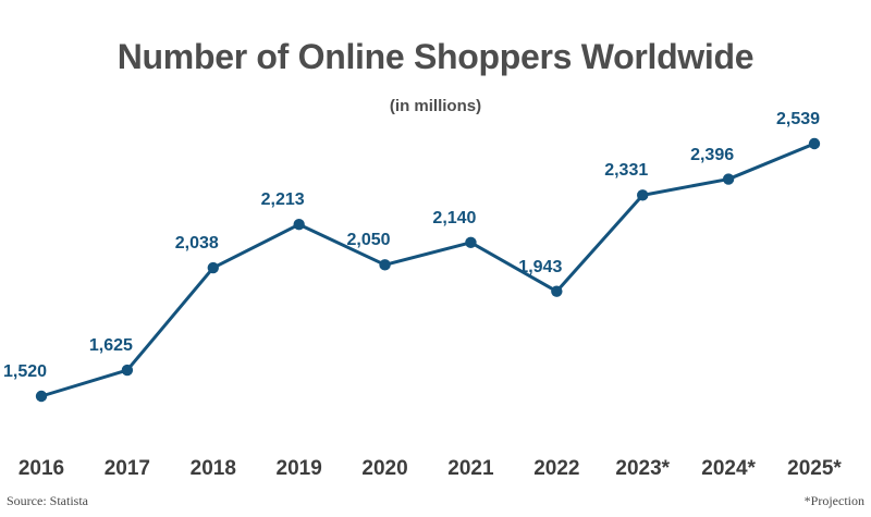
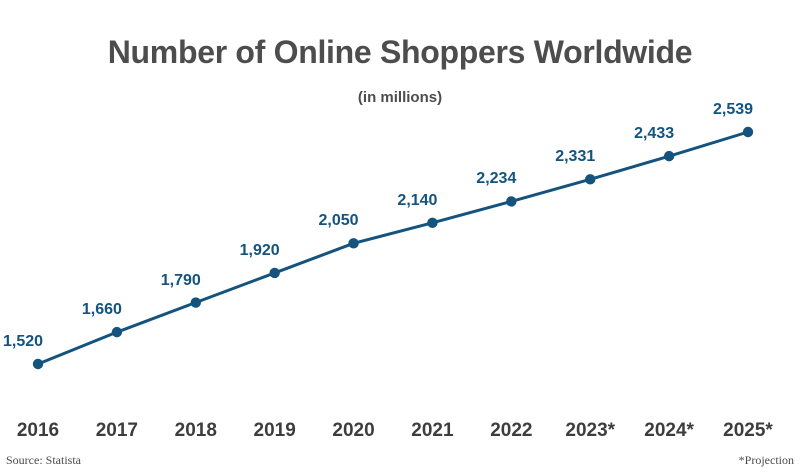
2017: 1,625 -> 1,660
2018: 2,038 -> 1,790
2019: 2,213 -> 1,920
2022: 1,943 -> 2,234
2024*: 2,396 -> 2,433
